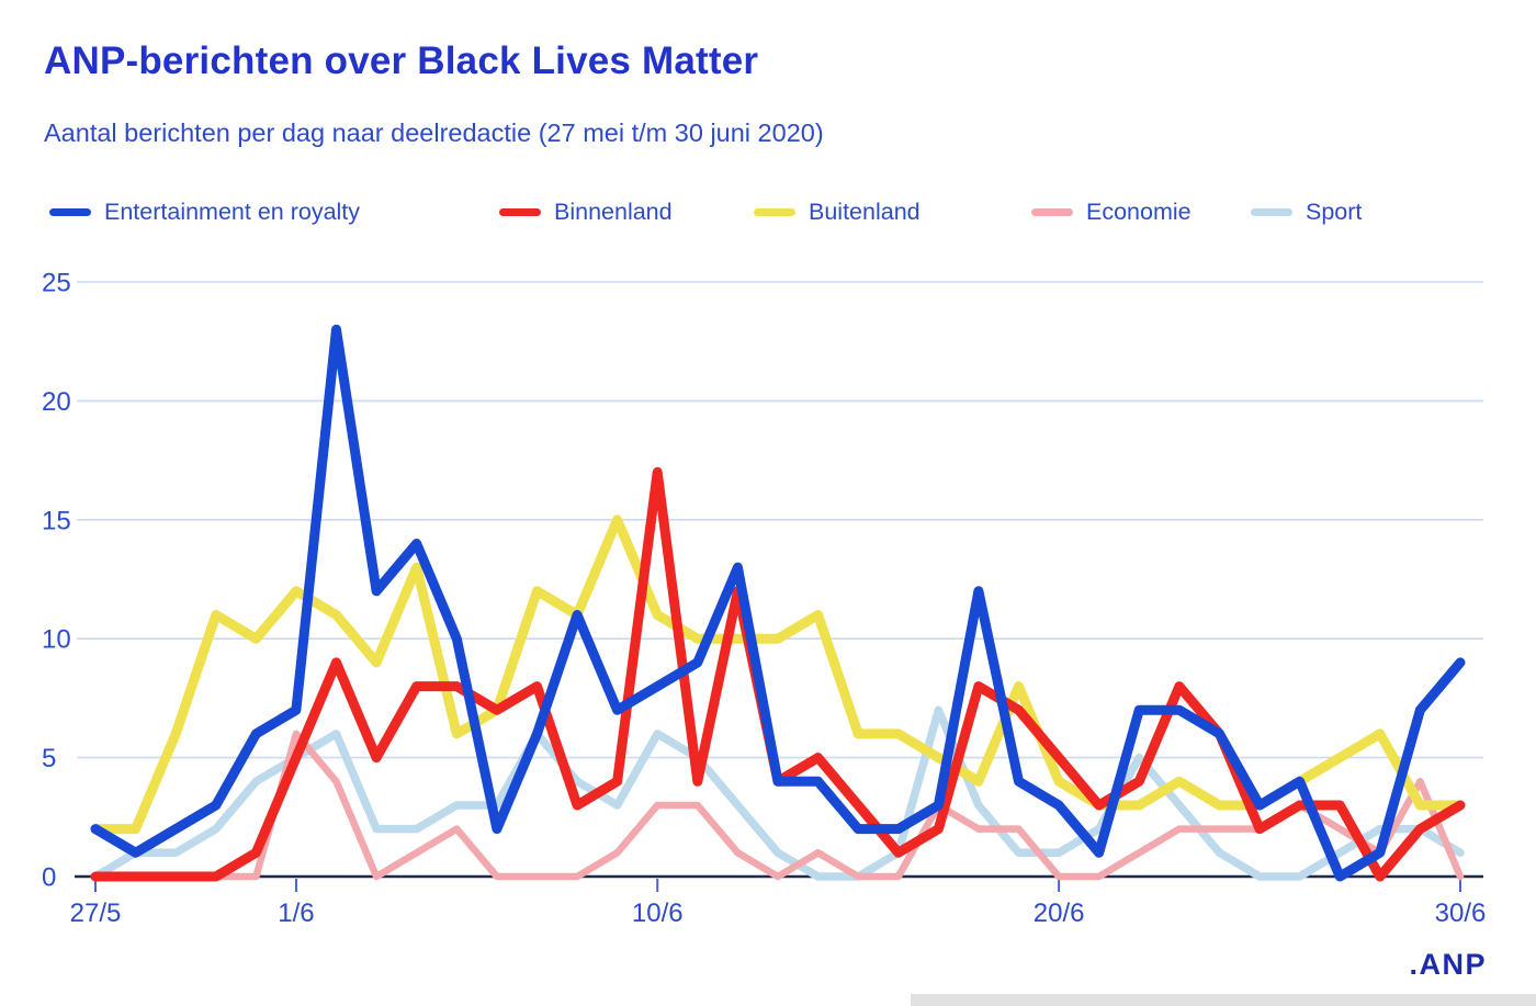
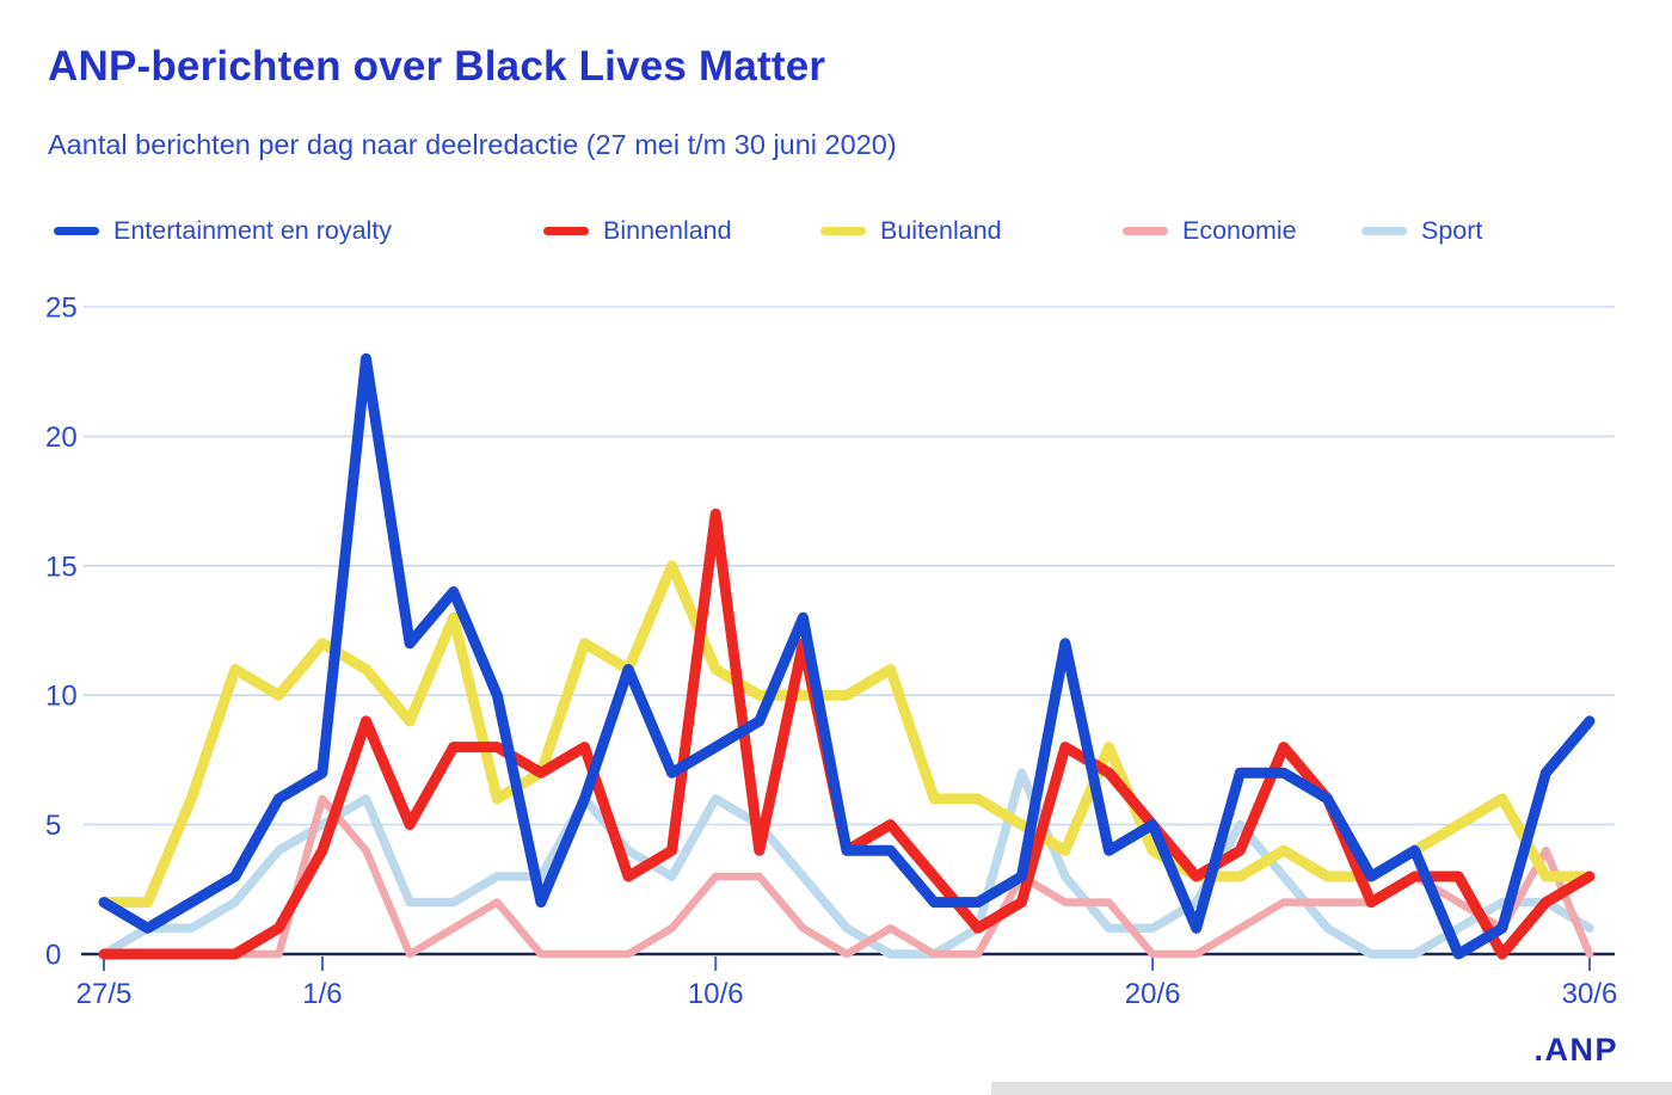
Binnenland/1/6: 5 -> 4
Entertainment en royalty/20/6: 3 -> 5
